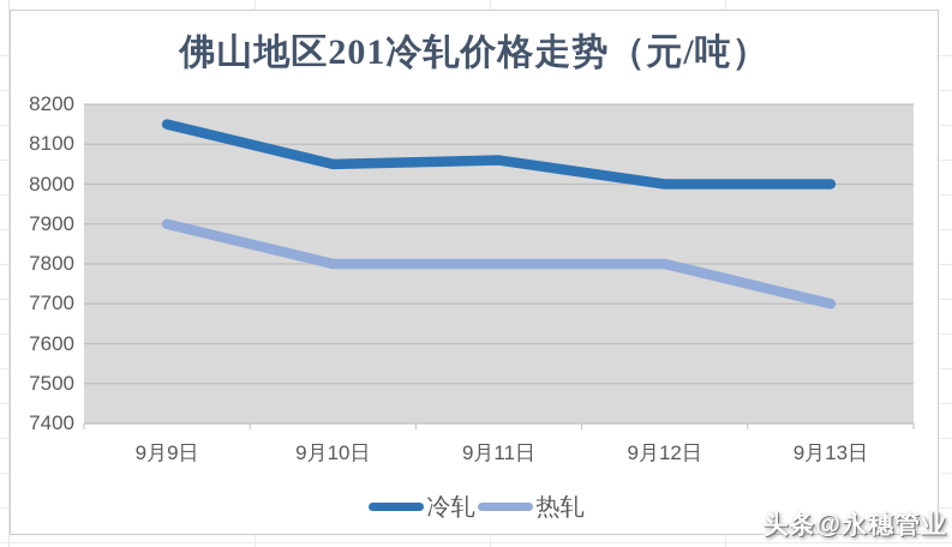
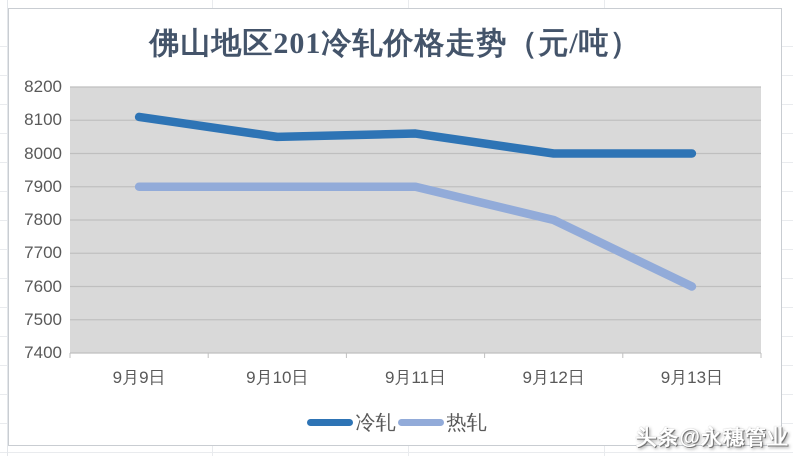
冷轧/9月9日: 8150 -> 8110
热轧/9月10日: 7800 -> 7900
热轧/9月11日: 7800 -> 7900
热轧/9月13日: 7700 -> 7600
